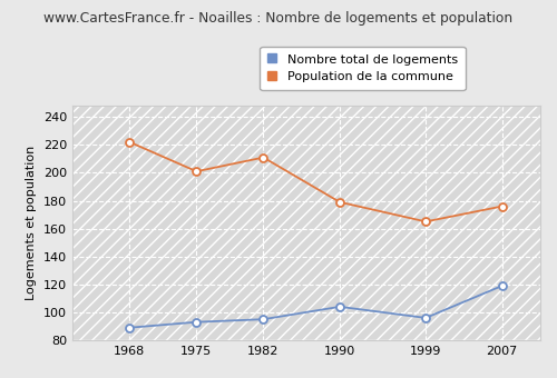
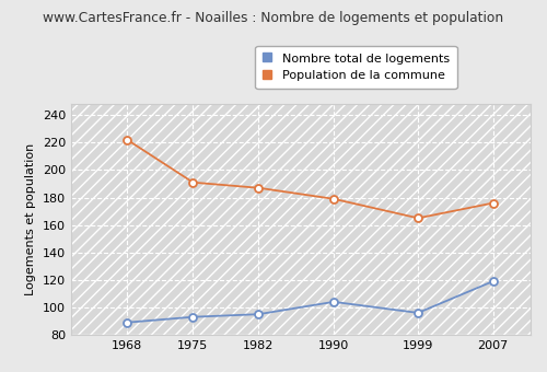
Population de la commune/1975: 201 -> 191
Population de la commune/1982: 211 -> 187
